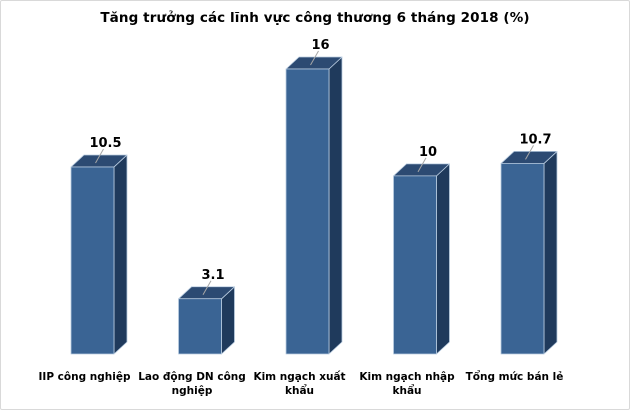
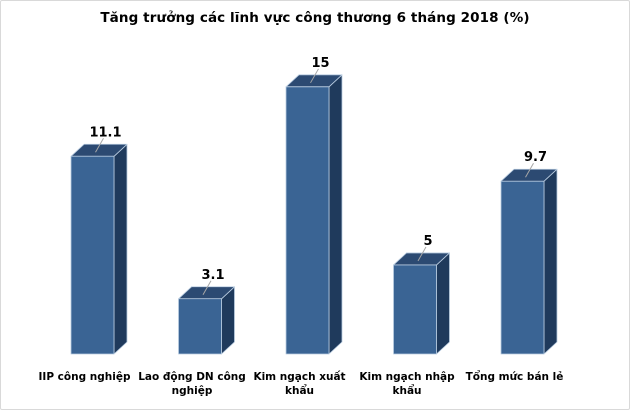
IIP công nghiệp: 10.5 -> 11.1
Kim ngạch xuất khẩu: 16 -> 15
Kim ngạch nhập khẩu: 10 -> 5
Tổng mức bán lẻ: 10.7 -> 9.7
